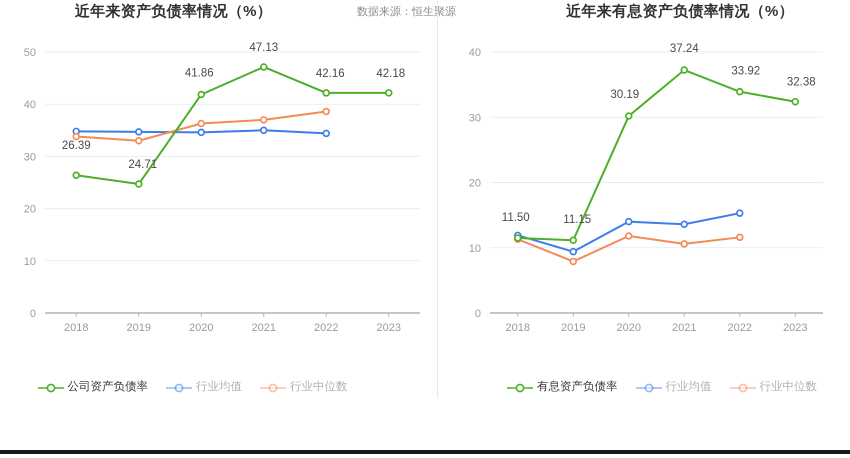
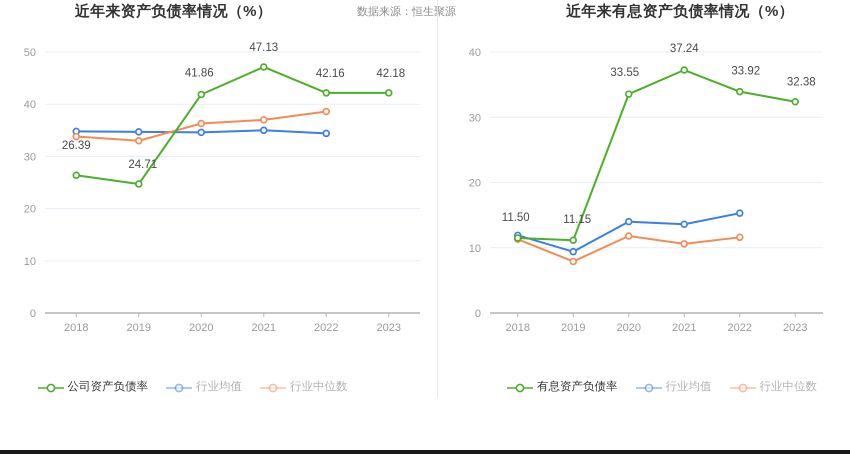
近年来有息资产负债率情况（%）/有息资产负债率/2020: 30.19 -> 33.55
